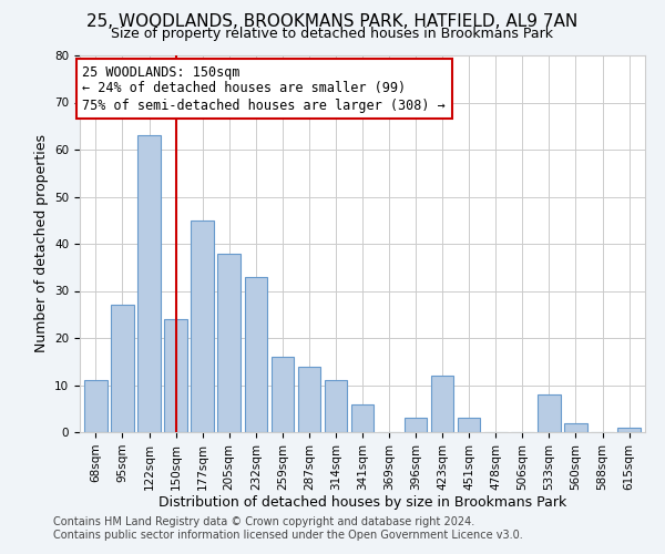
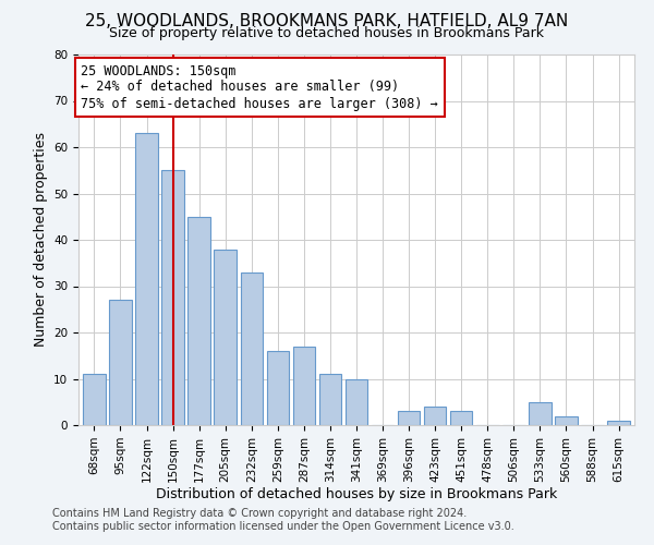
150sqm: 24 -> 55
287sqm: 14 -> 17
341sqm: 6 -> 10
423sqm: 12 -> 4
533sqm: 8 -> 5
